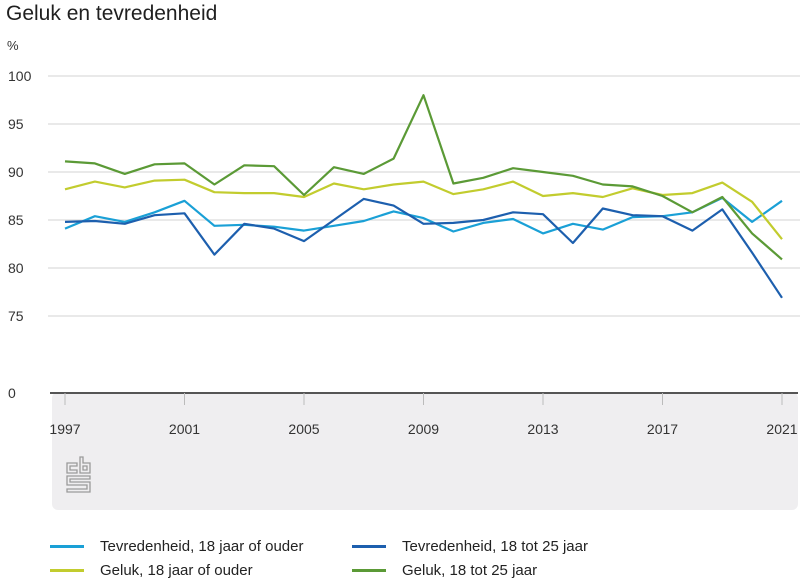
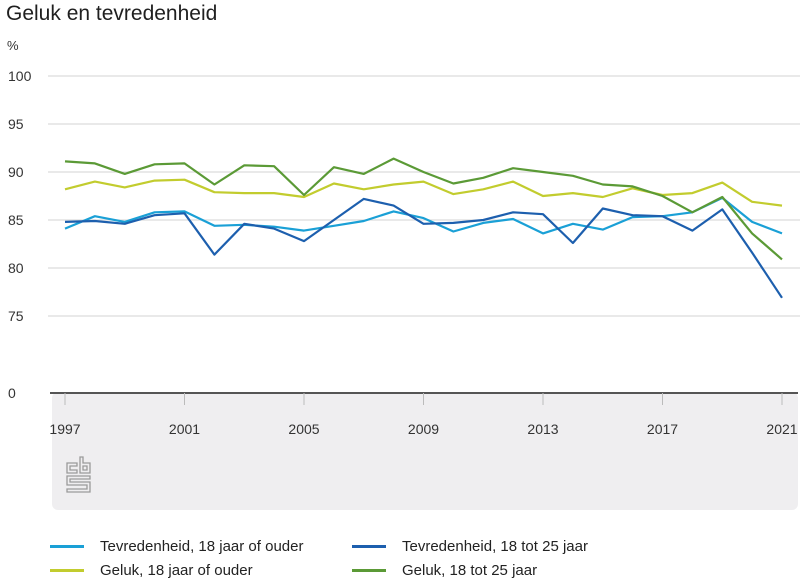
Tevredenheid, 18 jaar of ouder/2001: 87 -> 86
Geluk, 18 tot 25 jaar/2009: 98 -> 90
Tevredenheid, 18 jaar of ouder/2021: 87 -> 84
Geluk, 18 jaar of ouder/2021: 83 -> 86
